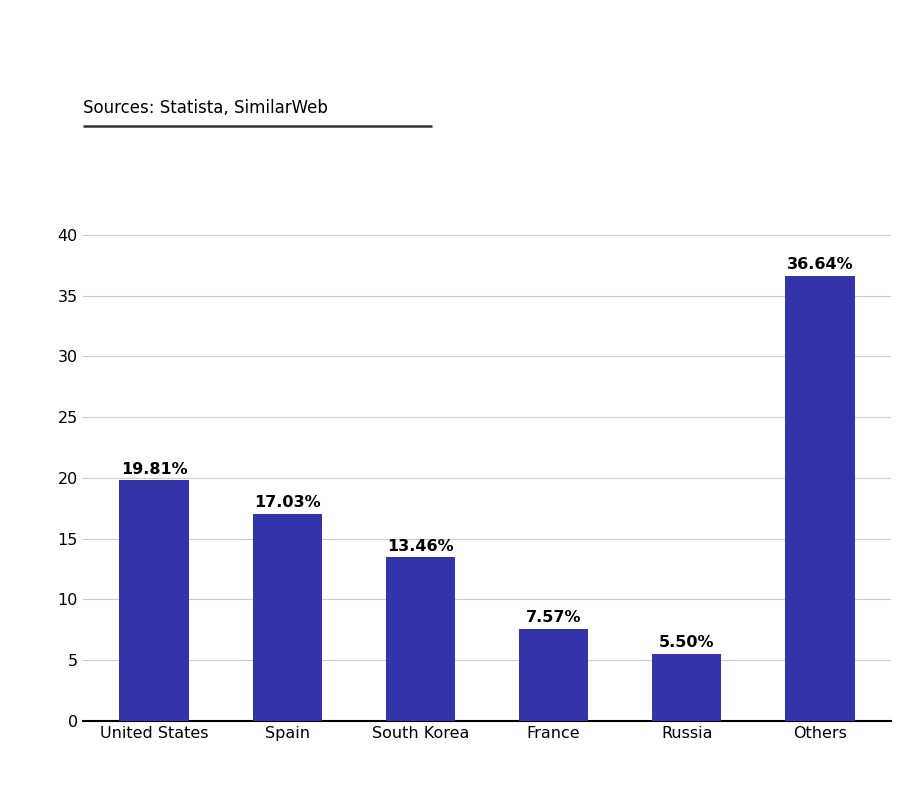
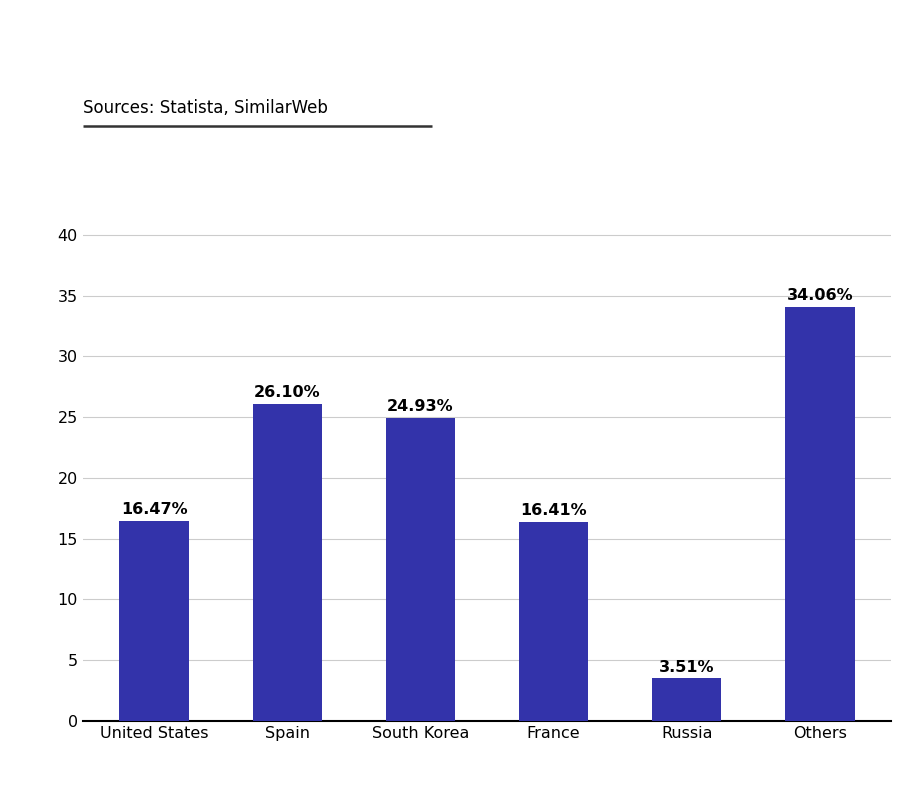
United States: 19.81% -> 16.47%
Spain: 17.03% -> 26.10%
South Korea: 13.46% -> 24.93%
France: 7.57% -> 16.41%
Russia: 5.50% -> 3.51%
Others: 36.64% -> 34.06%
